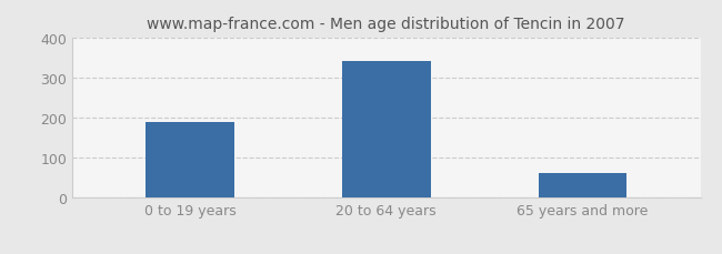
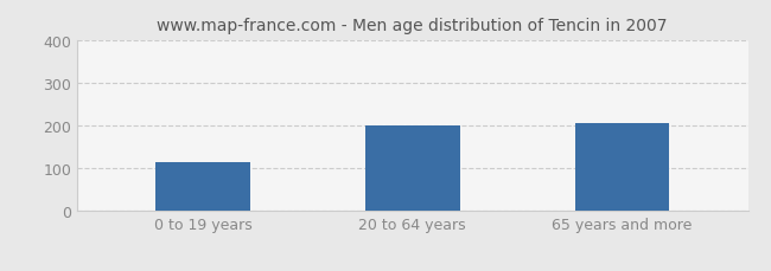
0 to 19 years: 190 -> 115
20 to 64 years: 342 -> 200
65 years and more: 62 -> 205
